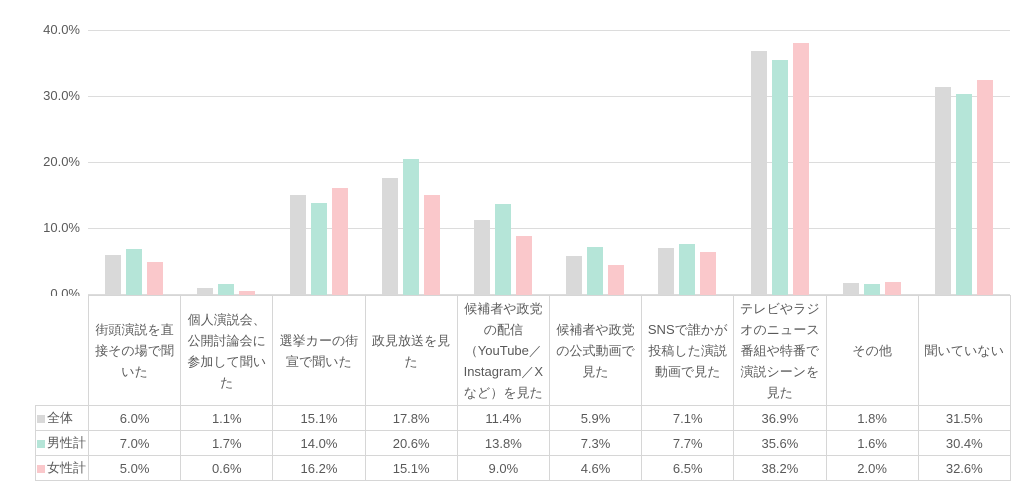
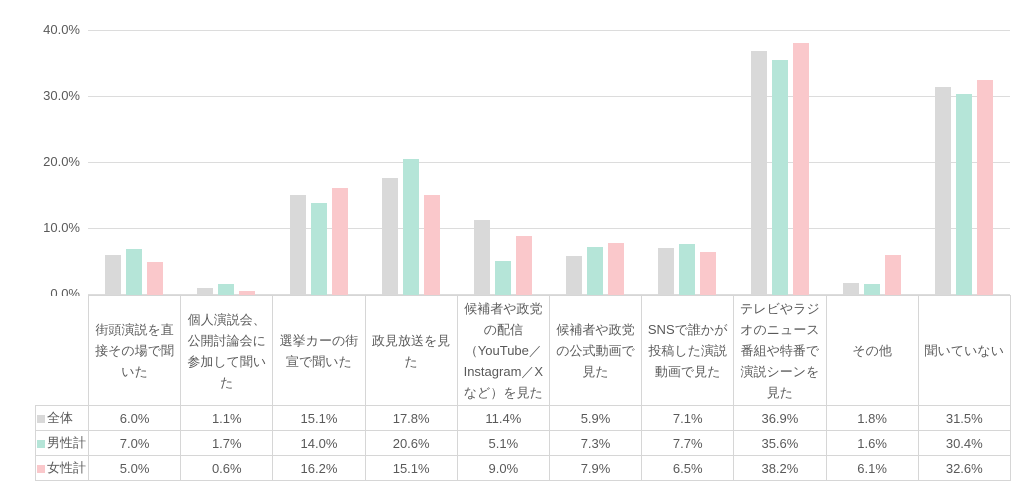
男性計/候補者や政党の配信（YouTube／Instagram／Xなど）を見た: 13.8% -> 5.1%
女性計/候補者や政党の公式動画で見た: 4.6% -> 7.9%
女性計/その他: 2.0% -> 6.1%
